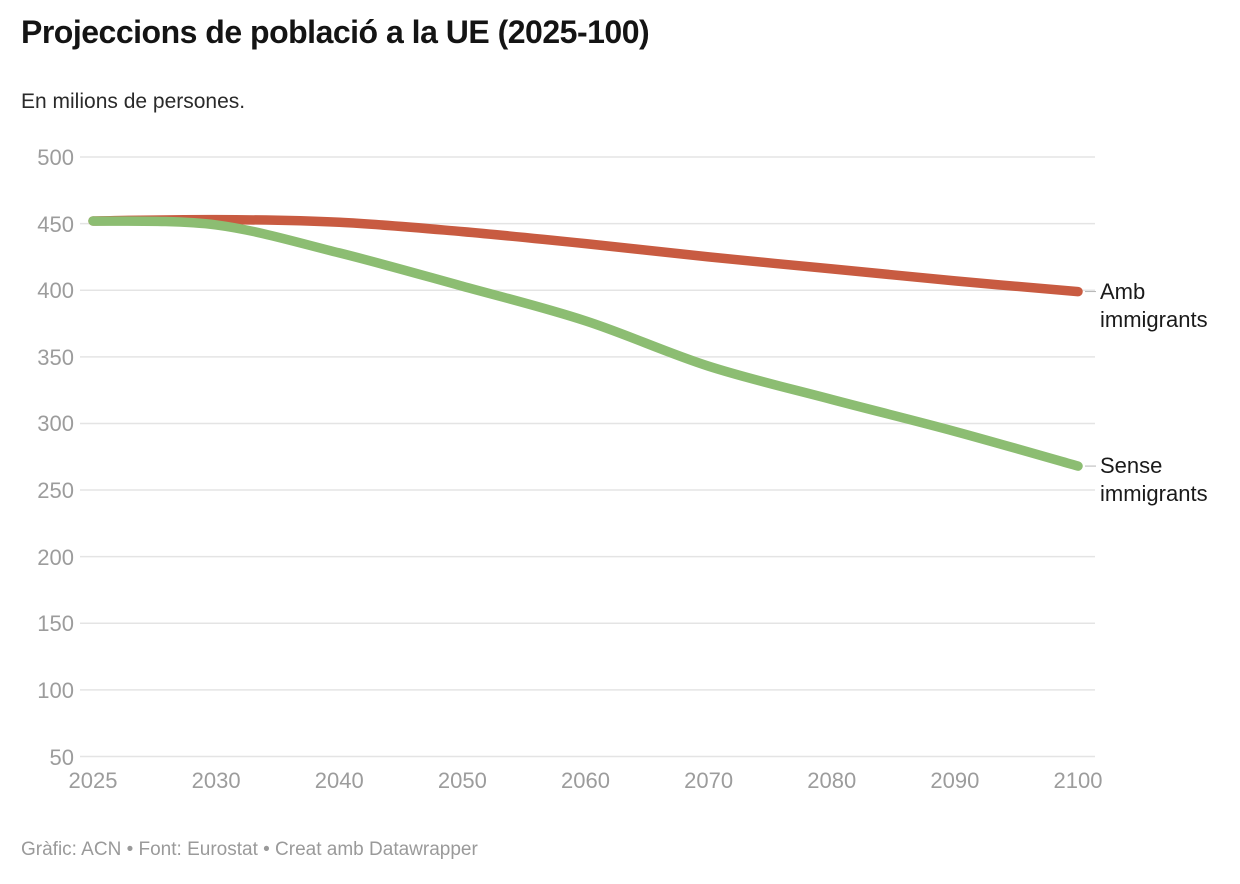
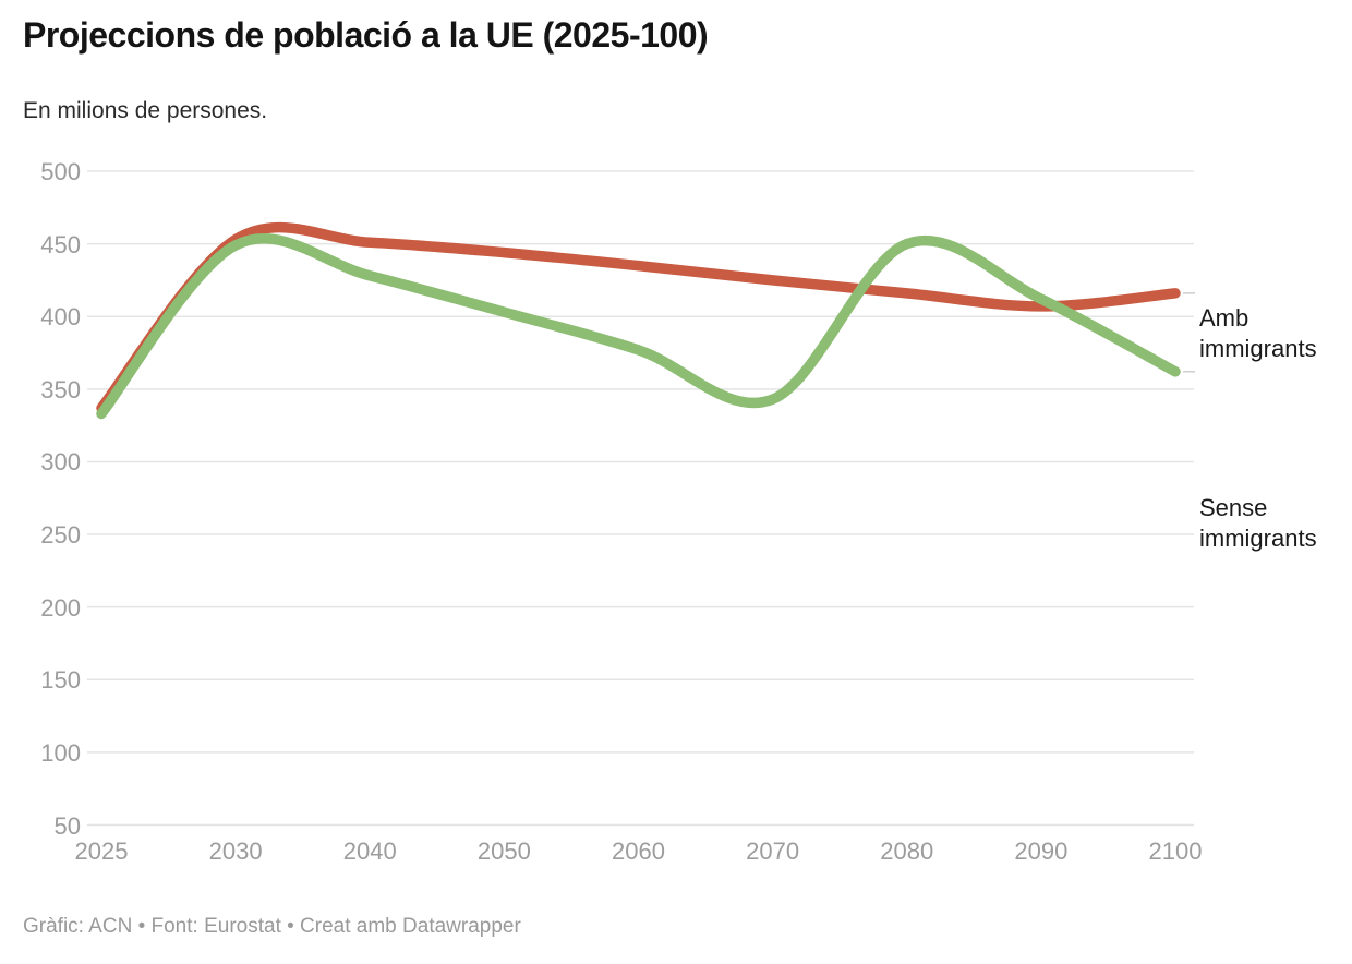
Amb immigrants/2025: 452 -> 337
Sense immigrants/2025: 452 -> 333
Sense immigrants/2080: 318 -> 450
Sense immigrants/2090: 294 -> 412
Amb immigrants/2100: 399 -> 416
Sense immigrants/2100: 268 -> 362
